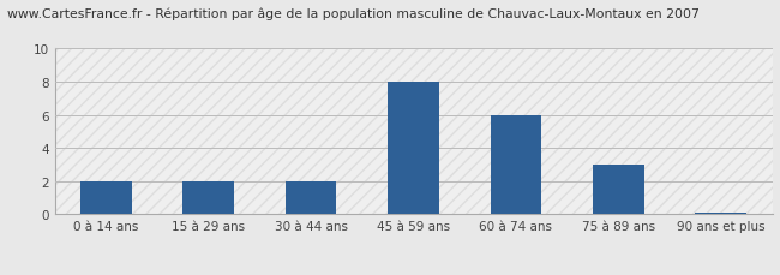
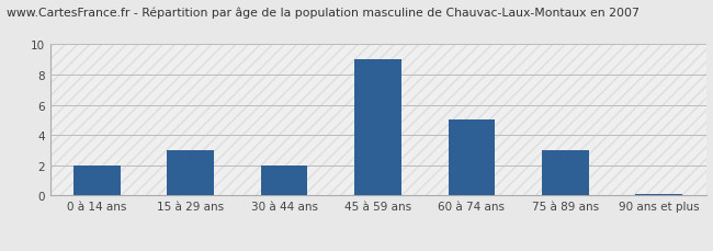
15 à 29 ans: 2.0 -> 3.0
45 à 59 ans: 8.0 -> 9.0
60 à 74 ans: 6.0 -> 5.0
